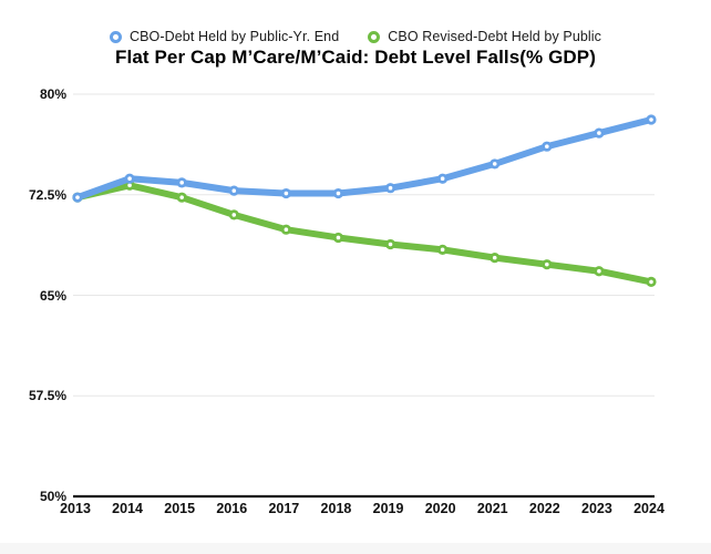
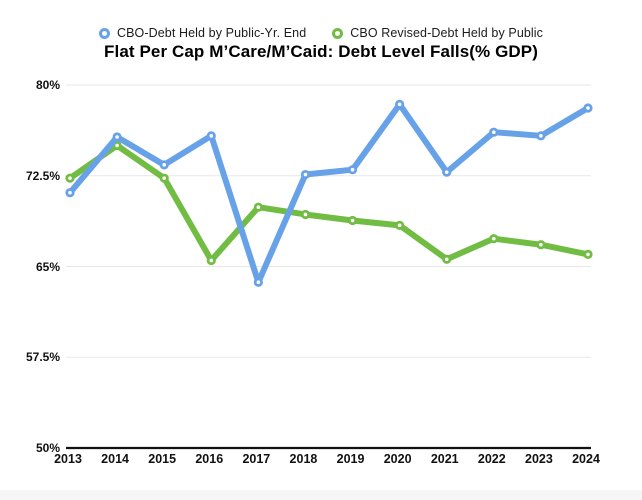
CBO-Debt Held by Public-Yr. End/2013: 72.3% -> 71.1%
CBO-Debt Held by Public-Yr. End/2014: 73.7% -> 75.7%
CBO Revised-Debt Held by Public/2014: 73.2% -> 75.0%
CBO-Debt Held by Public-Yr. End/2016: 72.8% -> 75.8%
CBO Revised-Debt Held by Public/2016: 71.0% -> 65.5%
CBO-Debt Held by Public-Yr. End/2017: 72.6% -> 63.7%
CBO-Debt Held by Public-Yr. End/2020: 73.7% -> 78.4%
CBO-Debt Held by Public-Yr. End/2021: 74.8% -> 72.8%
CBO Revised-Debt Held by Public/2021: 67.8% -> 65.6%
CBO-Debt Held by Public-Yr. End/2023: 77.1% -> 75.8%
